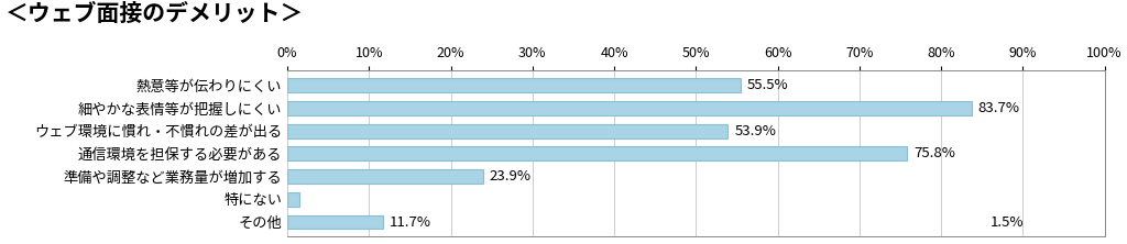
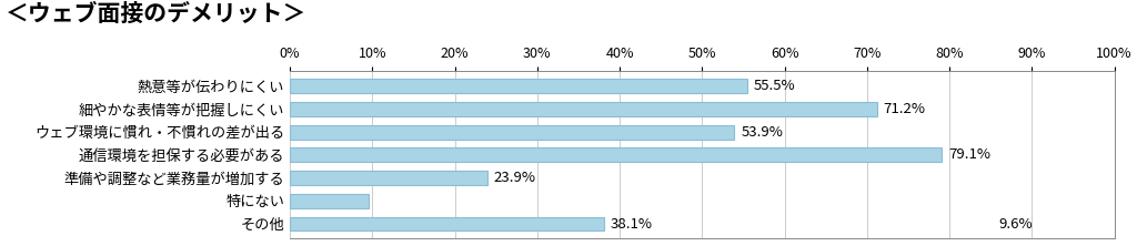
細やかな表情等が把握しにくい: 83.7% -> 71.2%
通信環境を担保する必要がある: 75.8% -> 79.1%
特にない: 1.5% -> 9.6%
その他: 11.7% -> 38.1%
